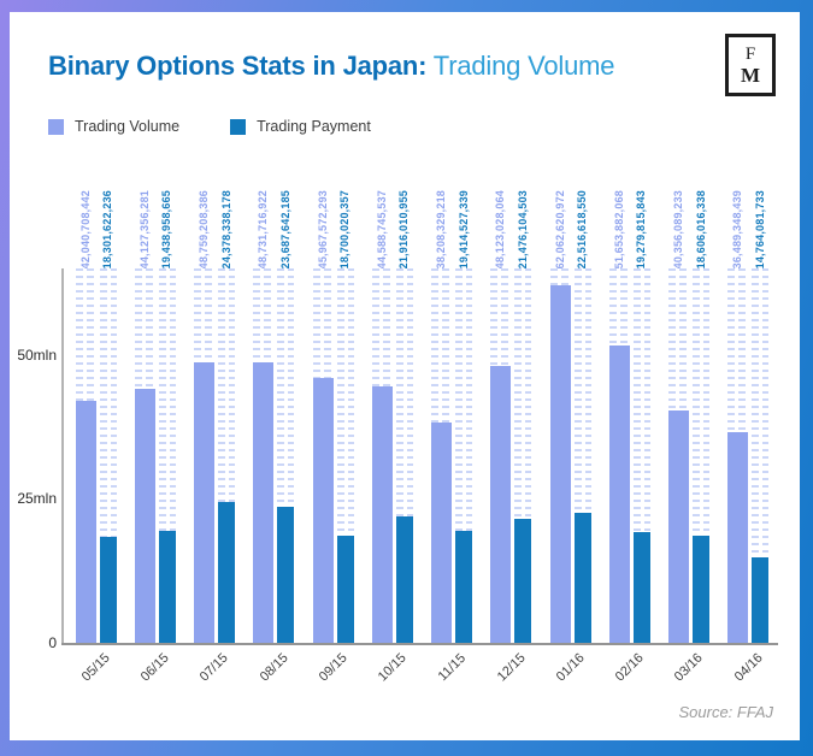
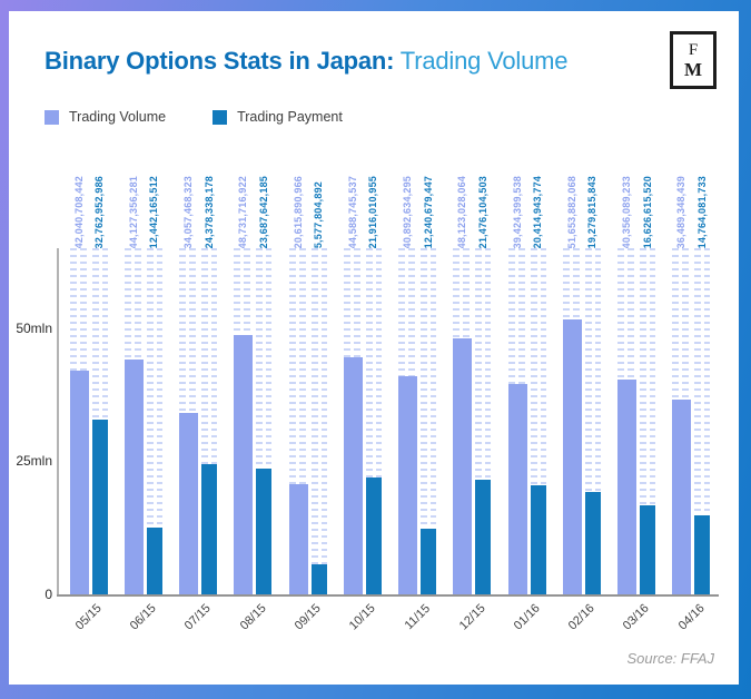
Trading Payment/05/15: 18,301,622,236 -> 32,762,952,986
Trading Payment/06/15: 19,438,958,665 -> 12,442,165,512
Trading Volume/07/15: 48,759,208,386 -> 34,057,468,323
Trading Volume/09/15: 45,967,572,293 -> 20,615,890,966
Trading Payment/09/15: 18,700,020,357 -> 5,577,804,892
Trading Volume/11/15: 38,208,329,218 -> 40,892,634,295
Trading Payment/11/15: 19,414,527,339 -> 12,240,679,447
Trading Volume/01/16: 62,062,620,972 -> 39,424,399,538
Trading Payment/01/16: 22,516,618,550 -> 20,414,943,774
Trading Payment/03/16: 18,606,016,338 -> 16,626,615,520
